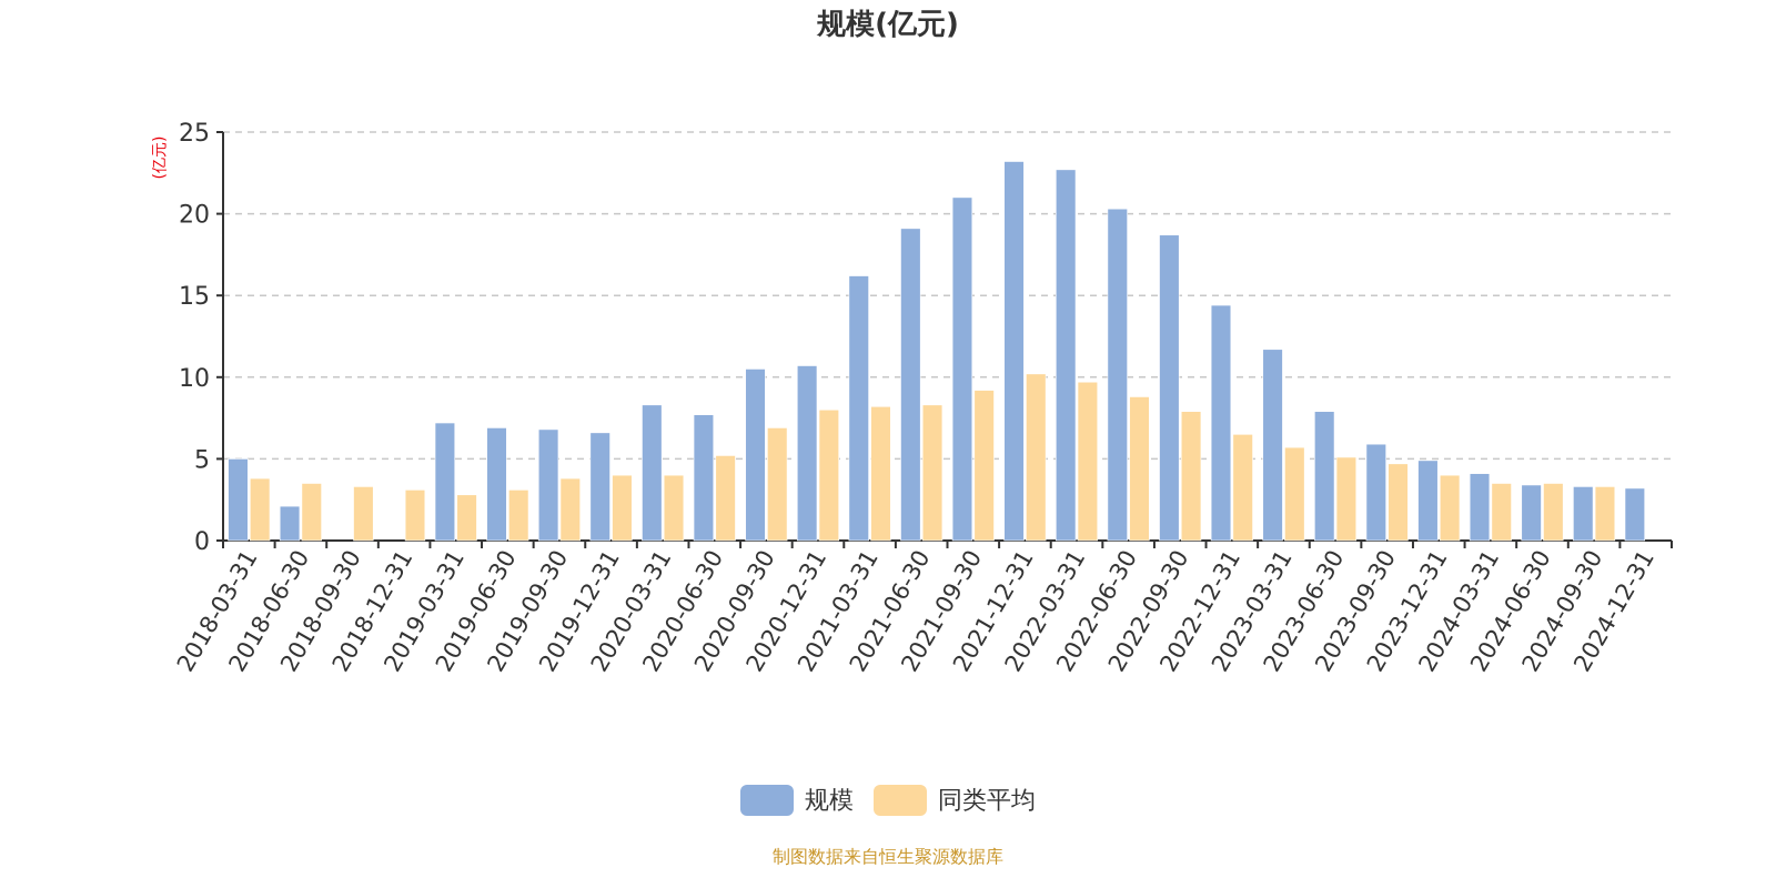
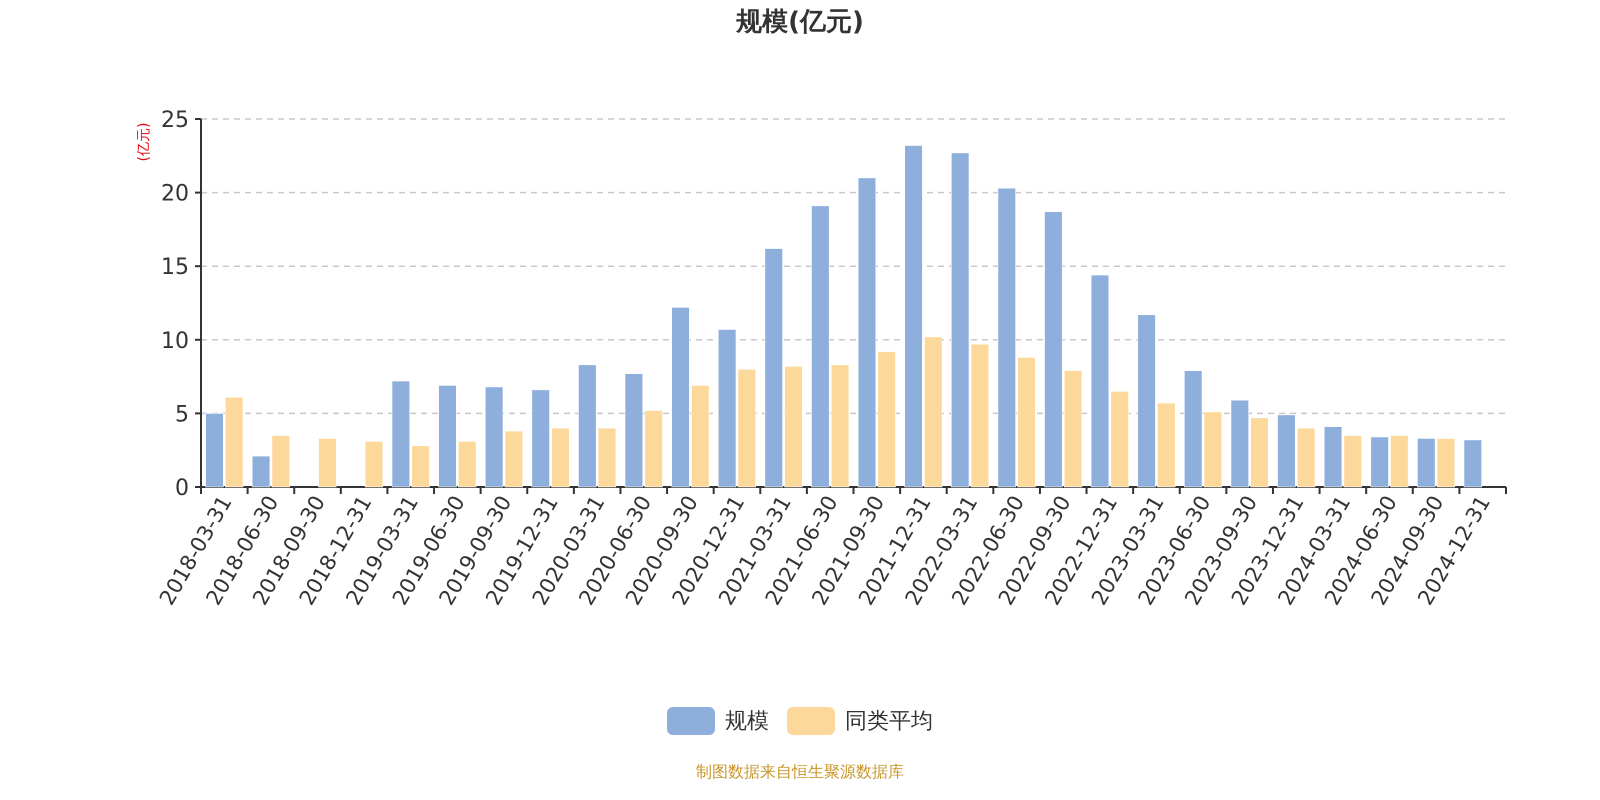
同类平均/2018-03-31: 3.8 -> 6.1
规模/2020-09-30: 10.5 -> 12.2
